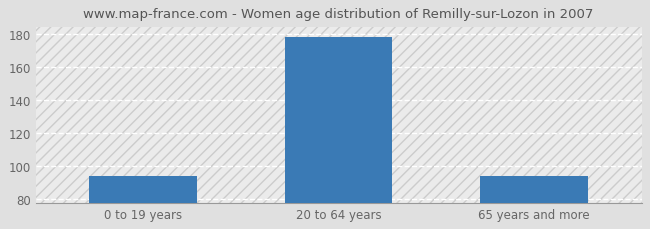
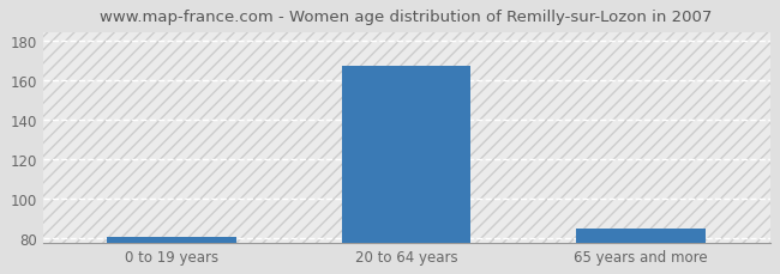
0 to 19 years: 94 -> 81
20 to 64 years: 178 -> 167
65 years and more: 94 -> 85
